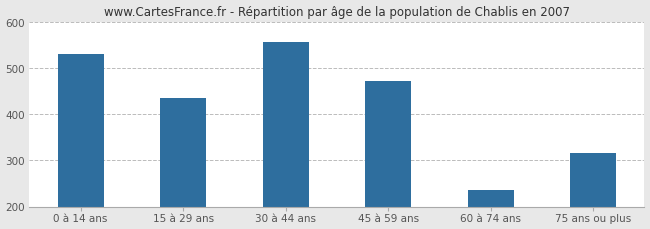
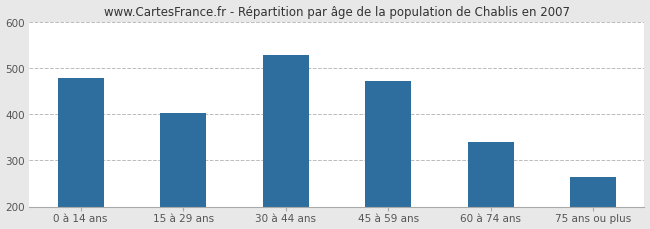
0 à 14 ans: 530 -> 478
15 à 29 ans: 435 -> 403
30 à 44 ans: 555 -> 528
60 à 74 ans: 235 -> 340
75 ans ou plus: 315 -> 264
